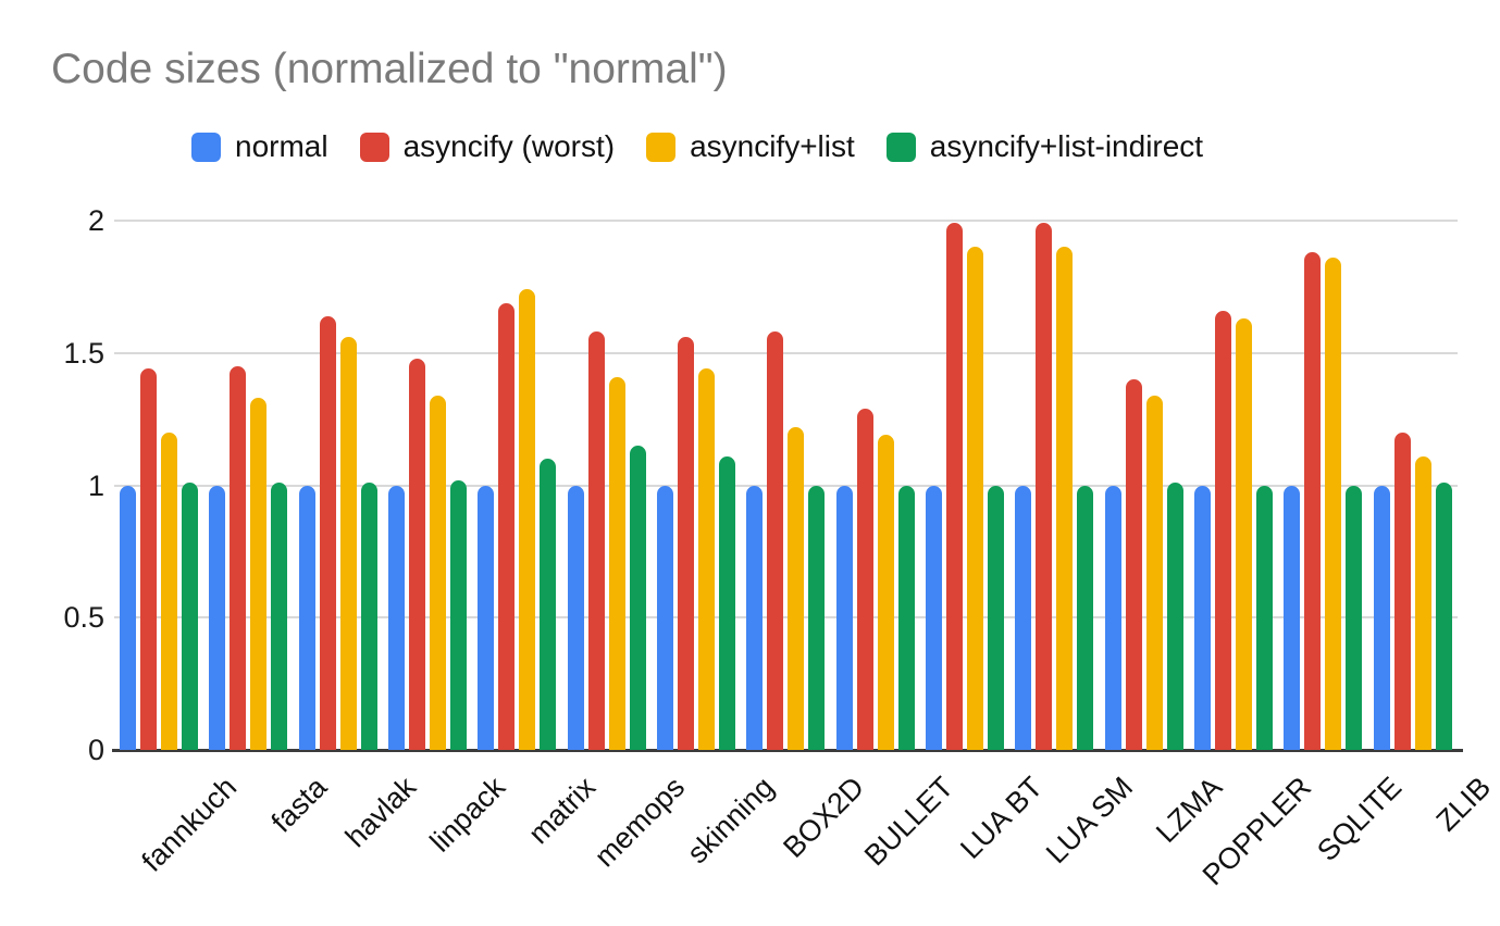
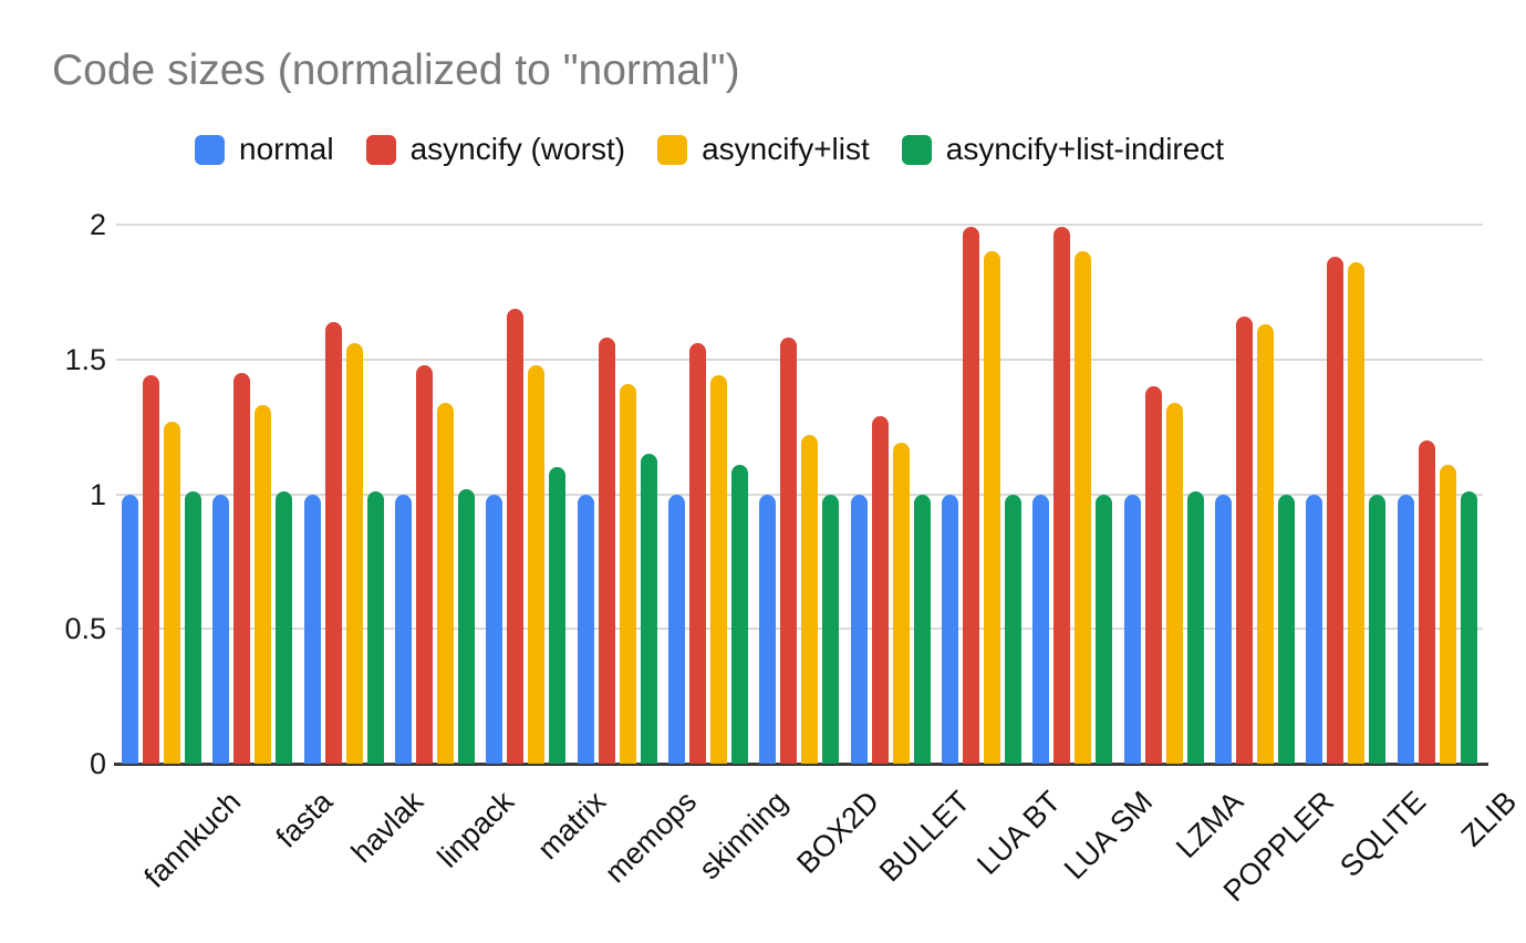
asyncify+list/fannkuch: 1.20 -> 1.27
asyncify+list/matrix: 1.74 -> 1.48
